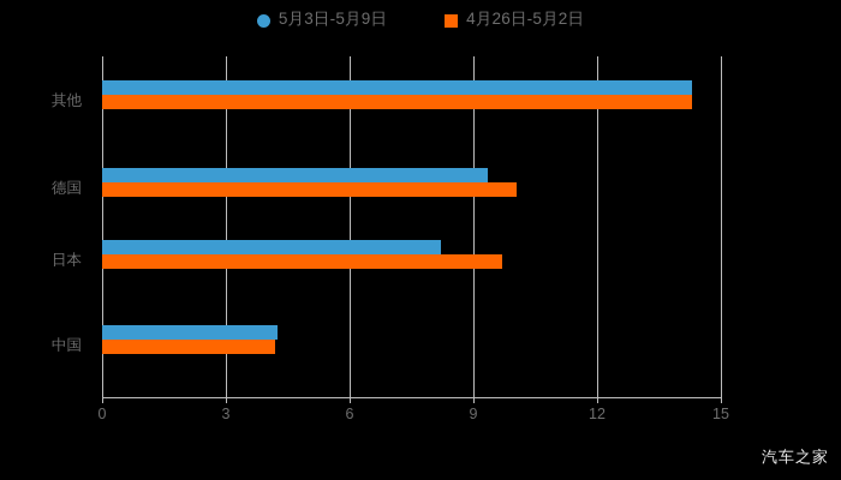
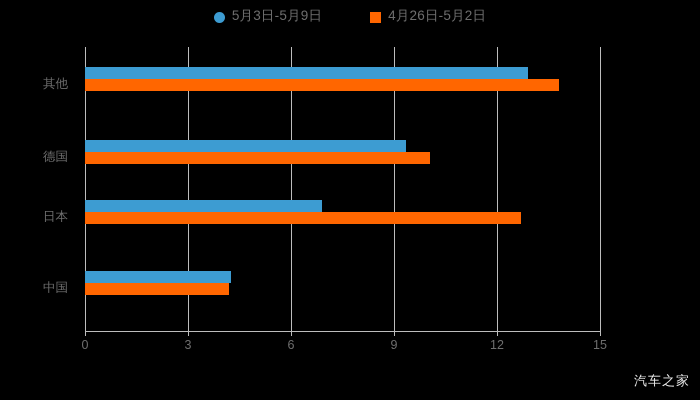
5月3日-5月9日/其他: 14.3 -> 12.9
4月26日-5月2日/其他: 14.3 -> 13.8
5月3日-5月9日/日本: 8.2 -> 6.9
4月26日-5月2日/日本: 9.7 -> 12.7
